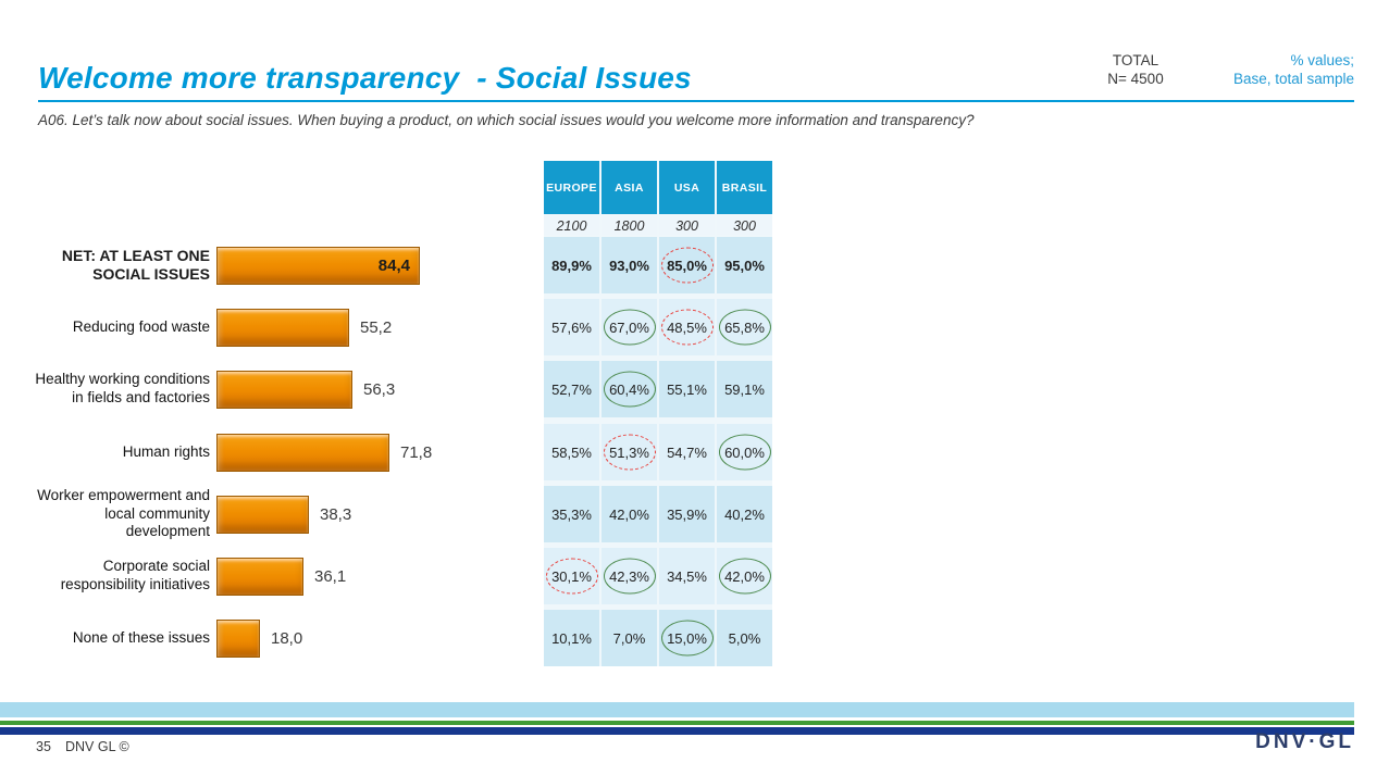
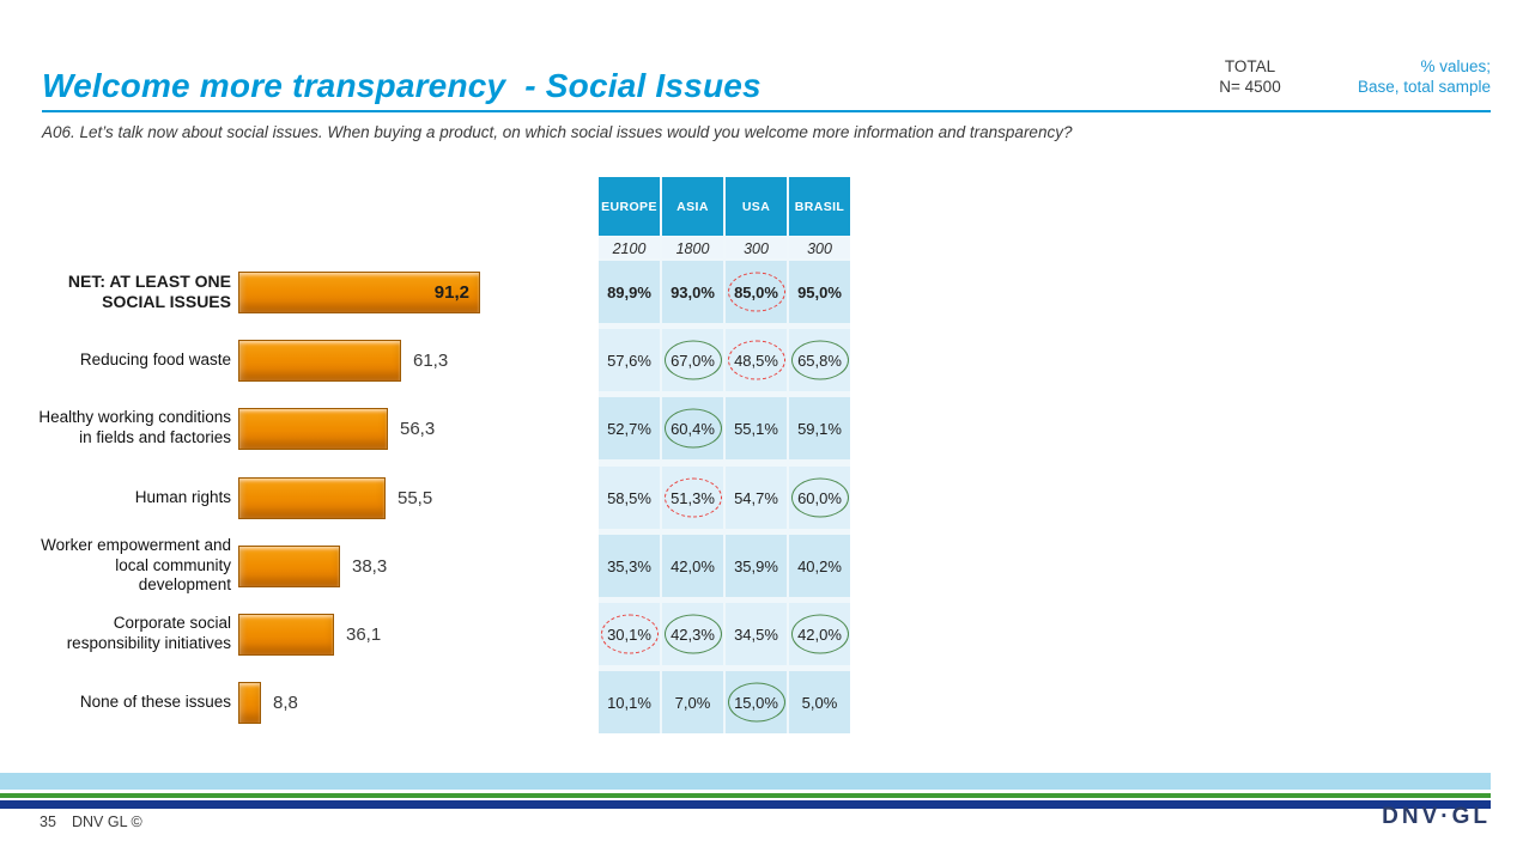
NET: AT LEAST ONE SOCIAL ISSUES: 84,4 -> 91,2
Reducing food waste: 55,2 -> 61,3
Human rights: 71,8 -> 55,5
None of these issues: 18,0 -> 8,8
